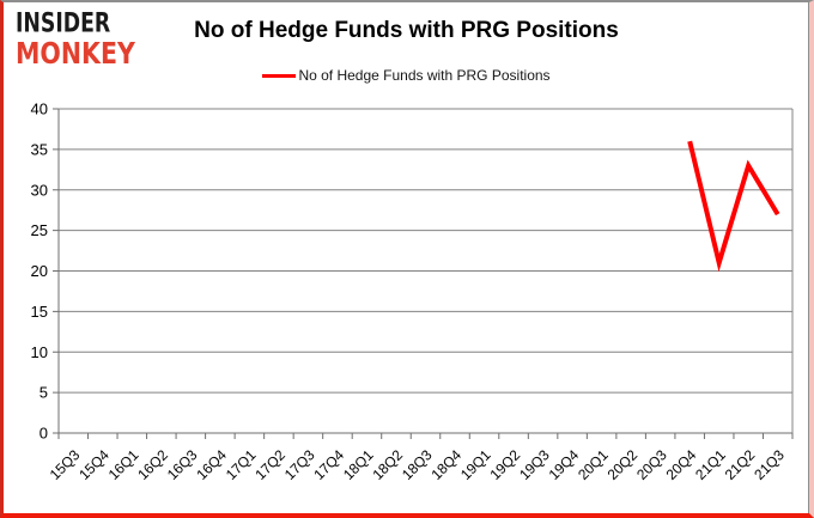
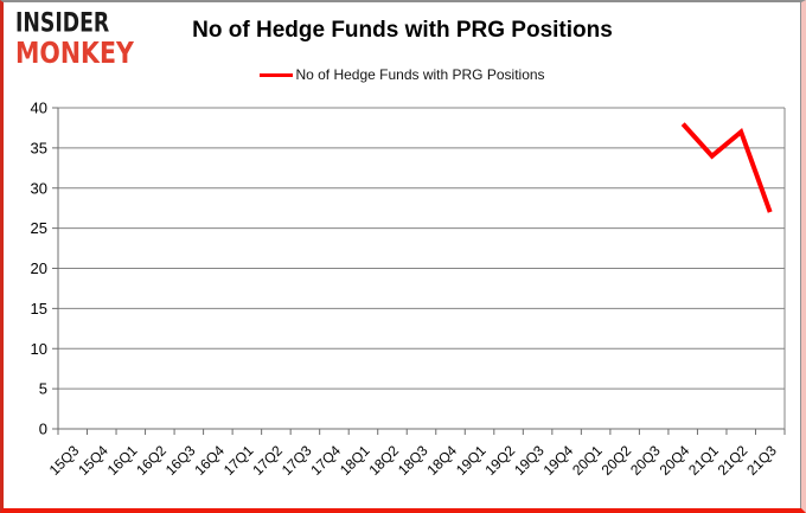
20Q4: 36 -> 38
21Q1: 21 -> 34
21Q2: 33 -> 37
